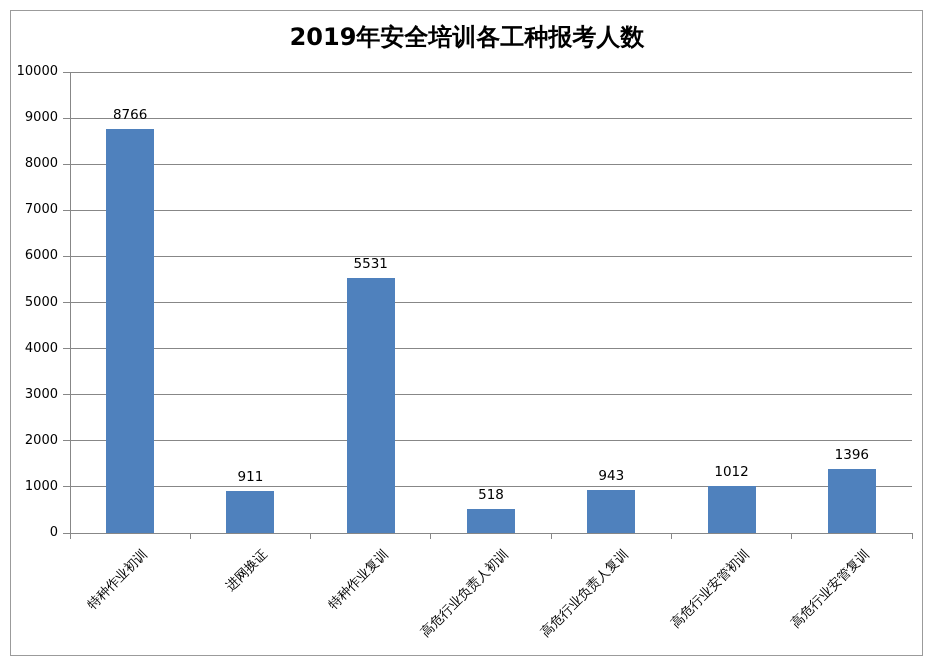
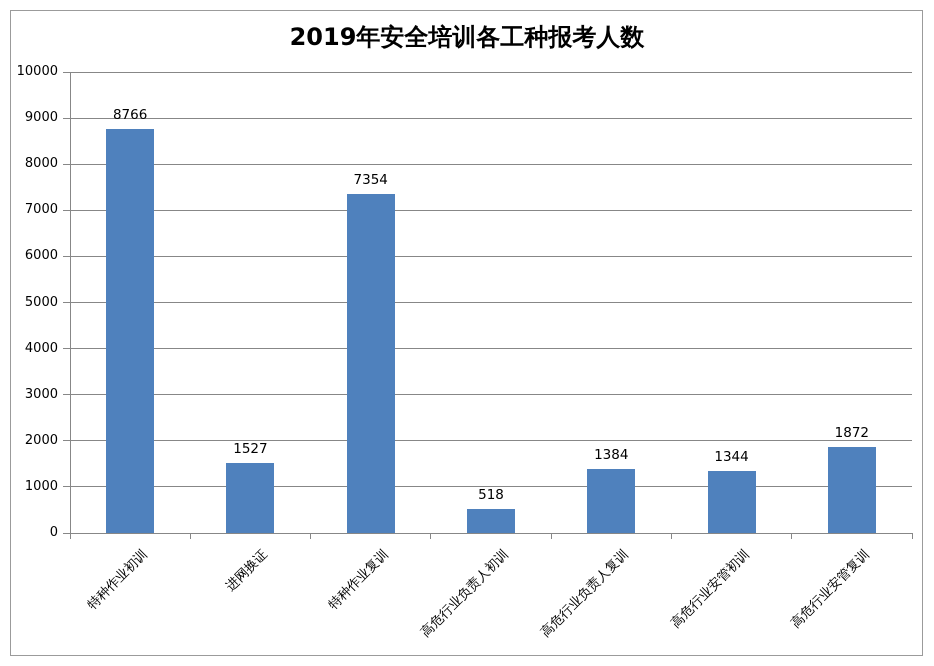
进网换证: 911 -> 1527
特种作业复训: 5531 -> 7354
高危行业负责人复训: 943 -> 1384
高危行业安管初训: 1012 -> 1344
高危行业安管复训: 1396 -> 1872
